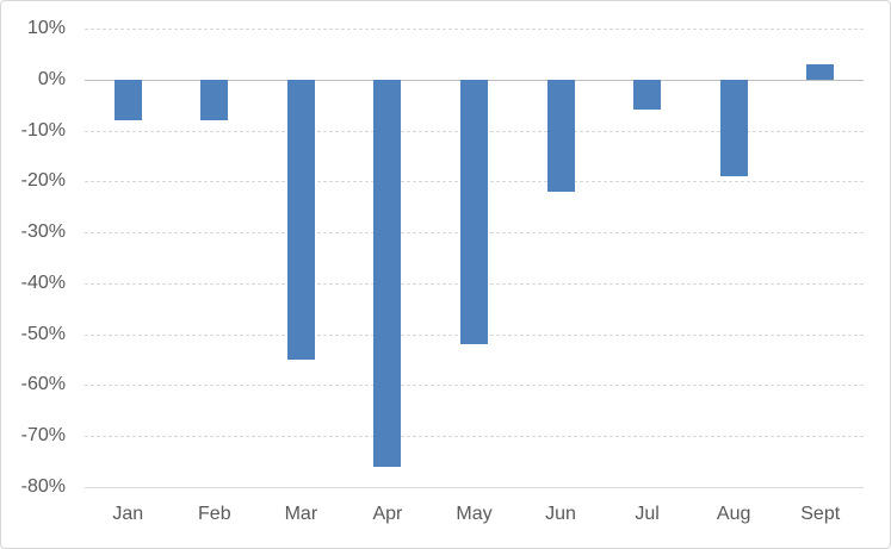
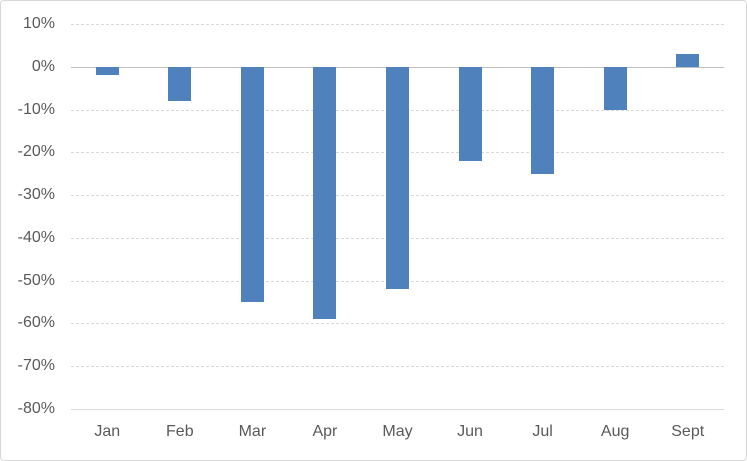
Jan: -8% -> -2%
Apr: -76% -> -59%
Jul: -6% -> -25%
Aug: -19% -> -10%
